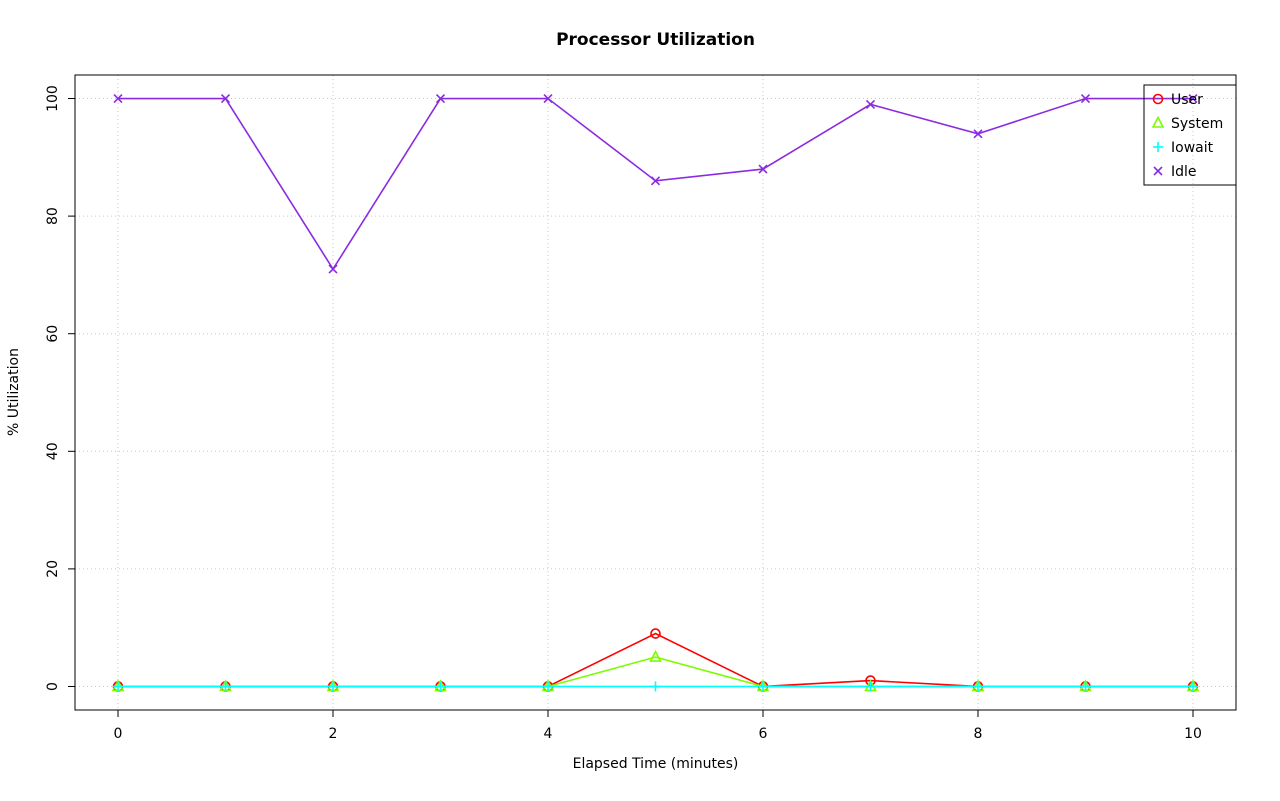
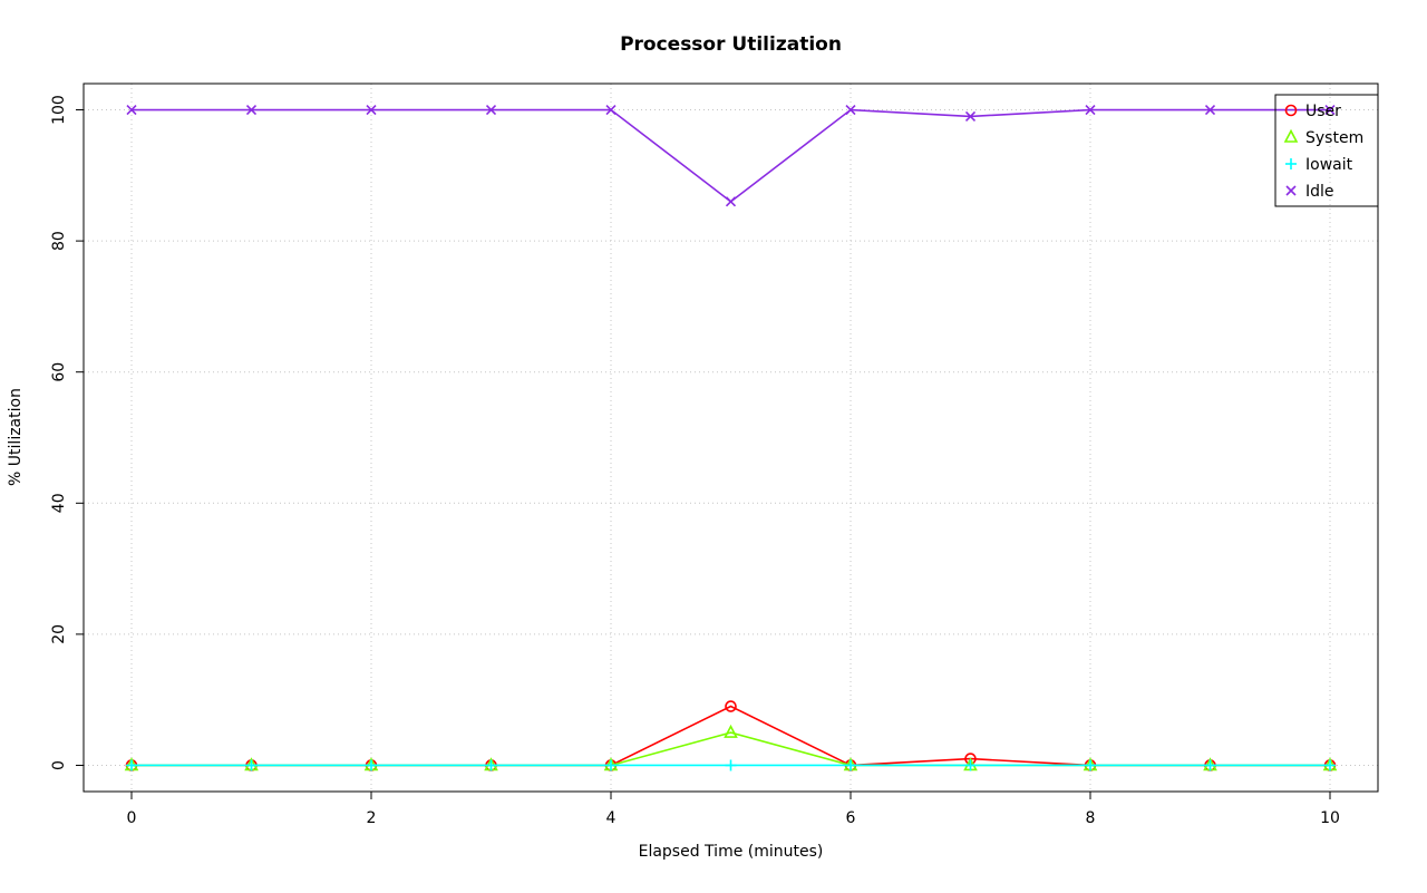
Idle/2: 71 -> 100
Idle/6: 88 -> 100
Idle/8: 94 -> 100
